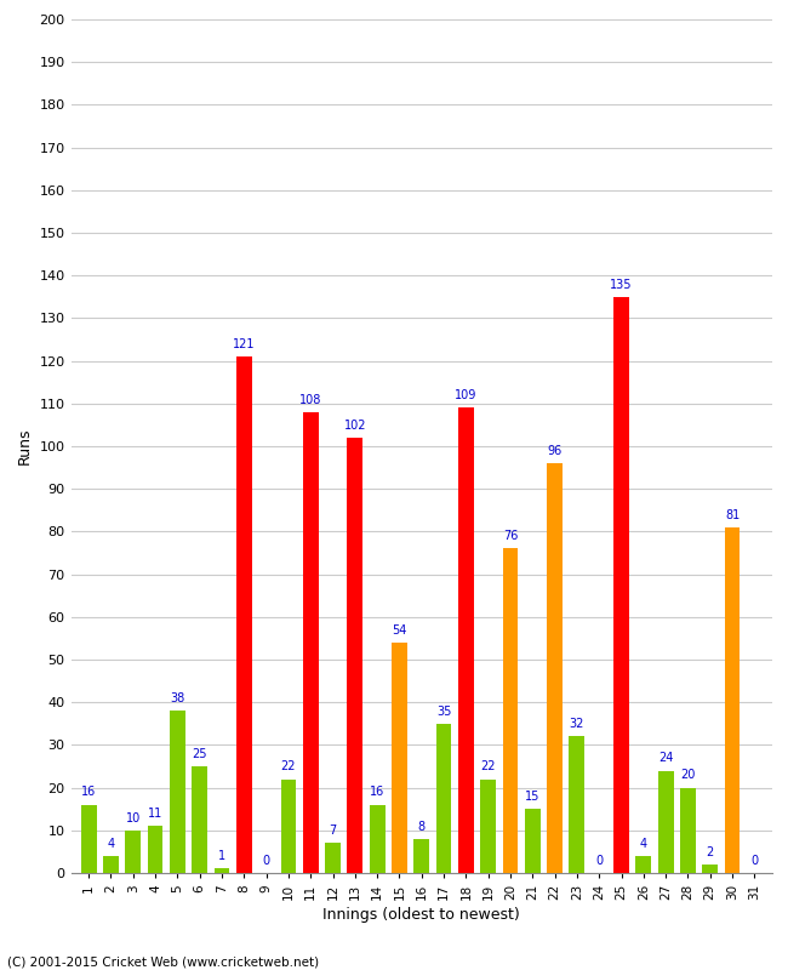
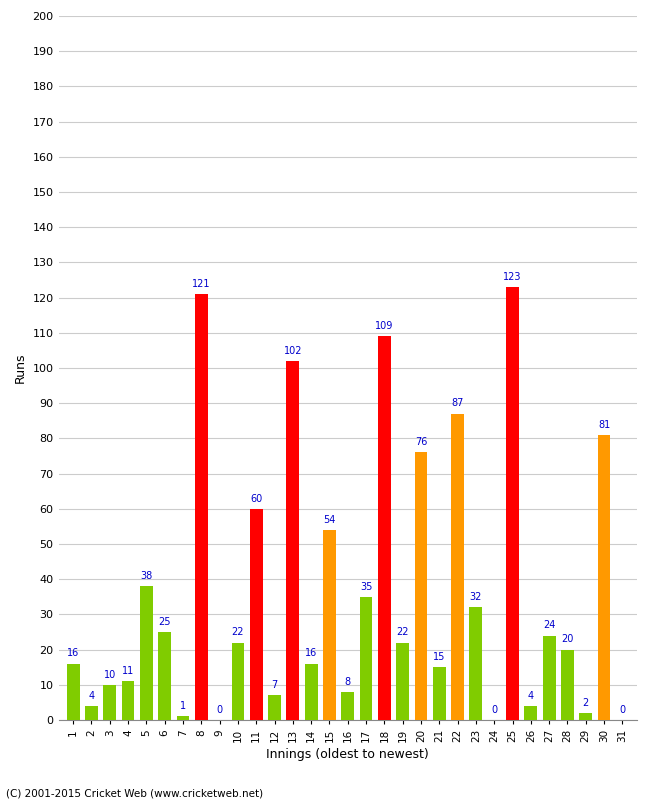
11: 108 -> 60
22: 96 -> 87
25: 135 -> 123
